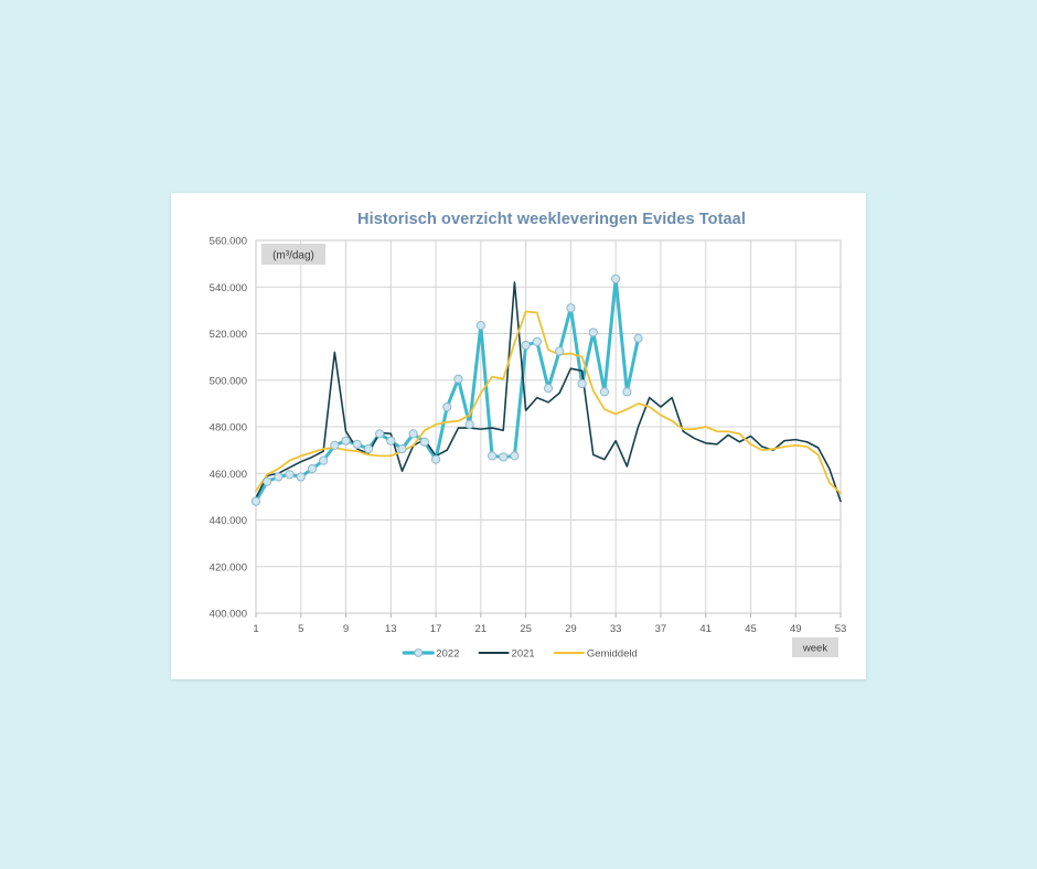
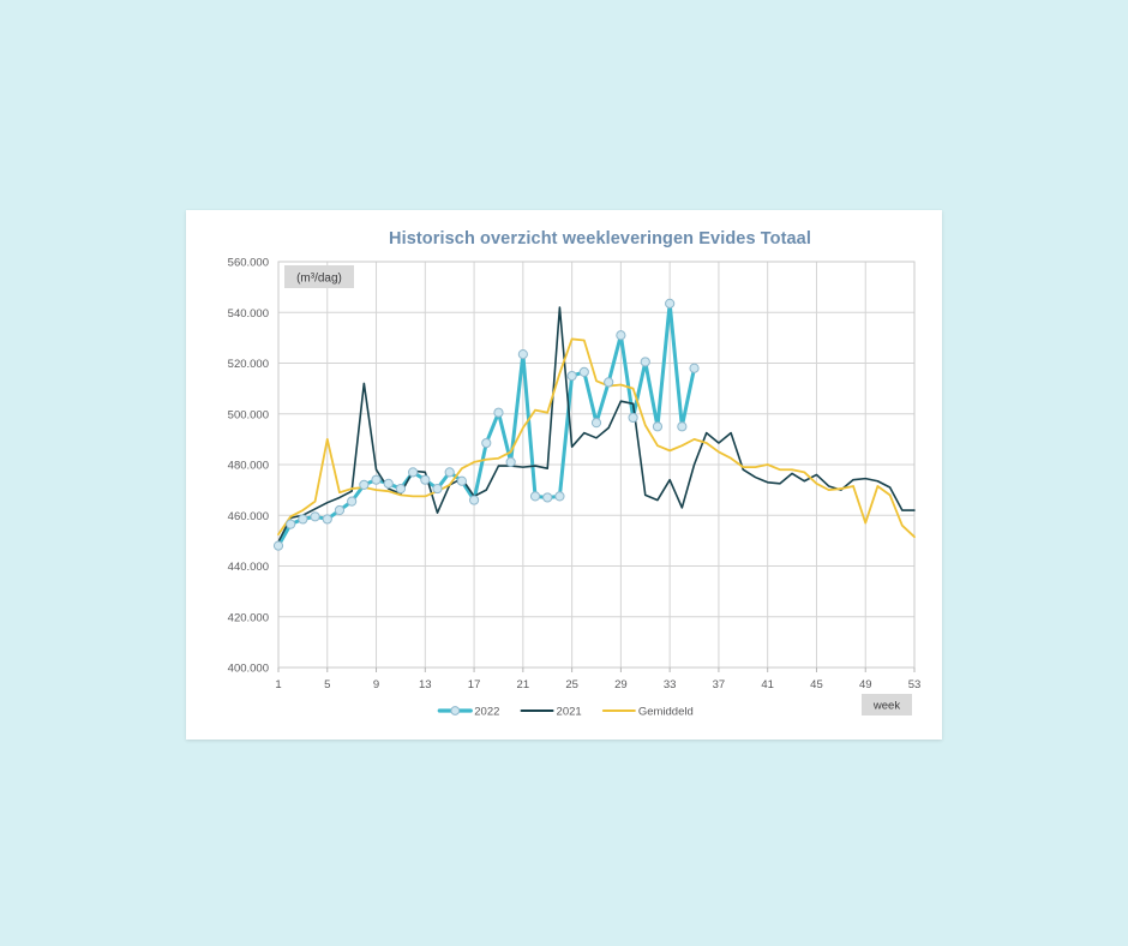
Gemiddeld/5: 468000 -> 490000
Gemiddeld/49: 472000 -> 457000
2021/53: 448000 -> 462000
